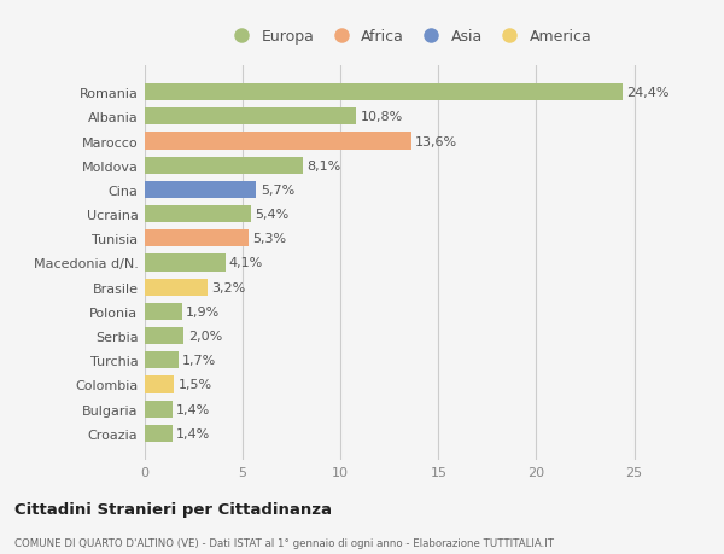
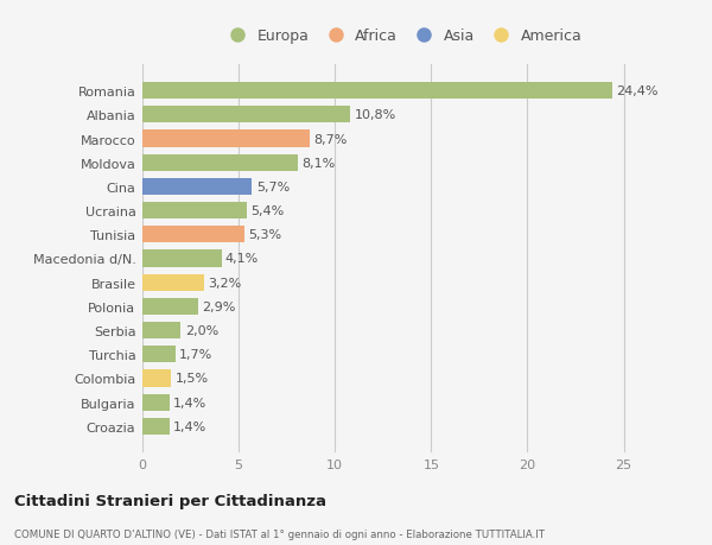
Marocco: 13,6% -> 8,7%
Polonia: 1,9% -> 2,9%
